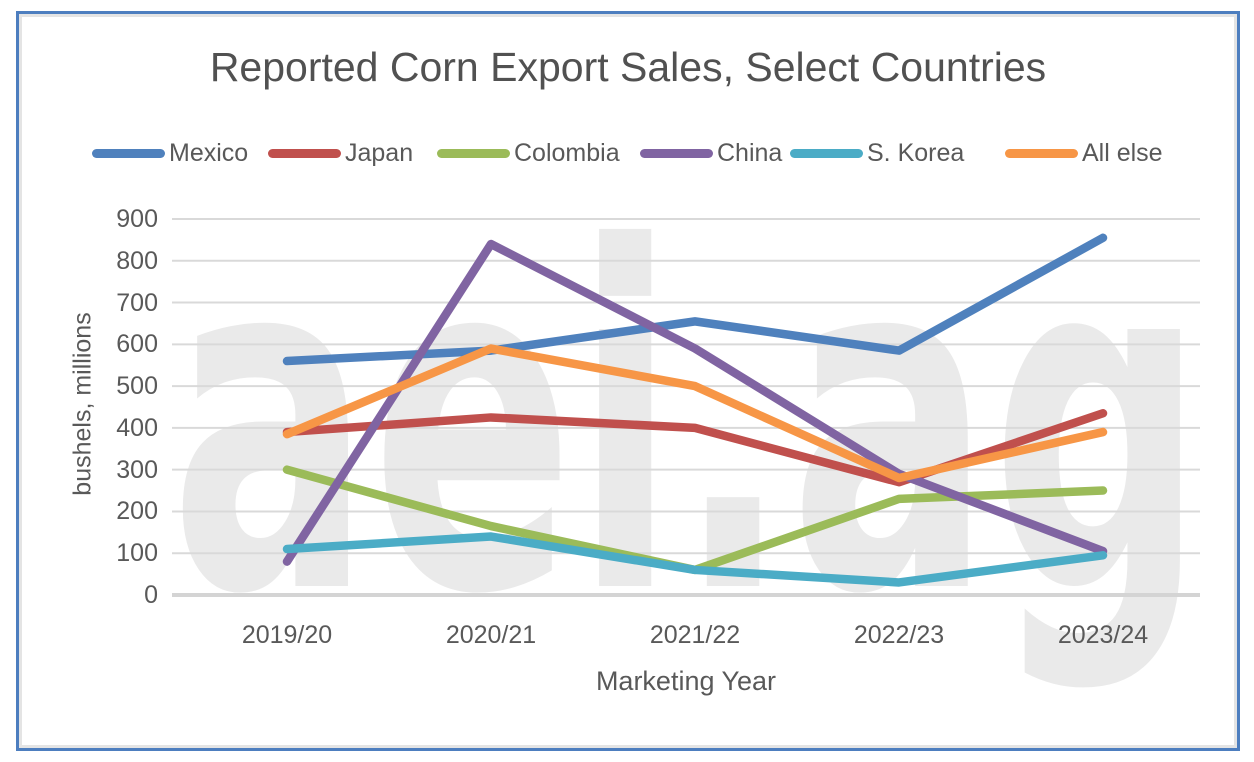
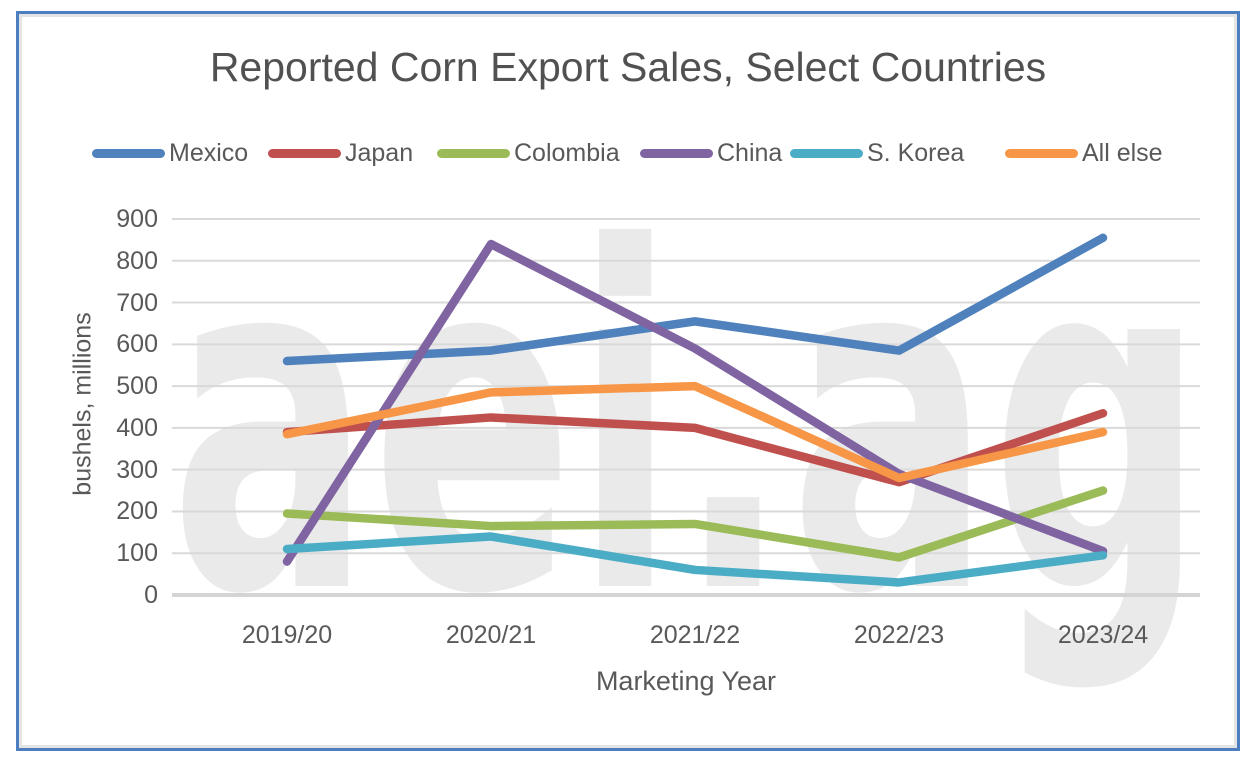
Colombia/2019/20: 300 -> 200
All else/2020/21: 590 -> 480
Colombia/2021/22: 60 -> 170
Colombia/2022/23: 230 -> 90
